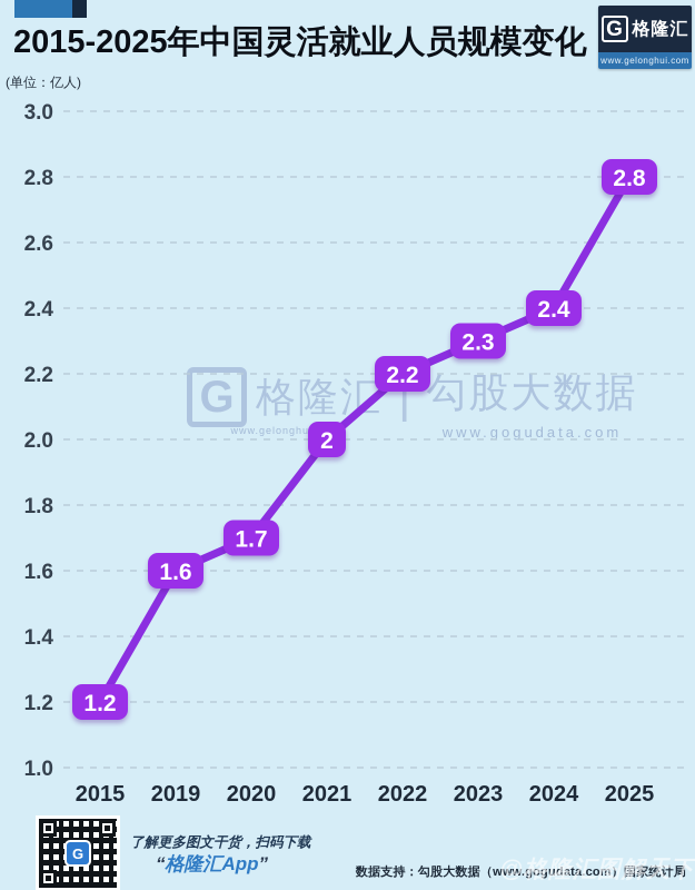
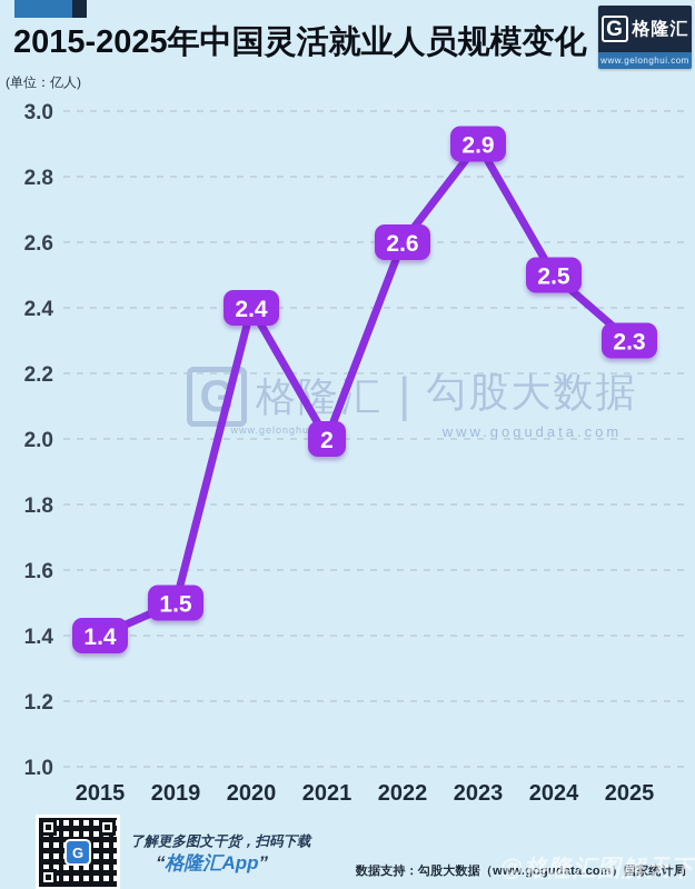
2015: 1.2 -> 1.4
2019: 1.6 -> 1.5
2020: 1.7 -> 2.4
2022: 2.2 -> 2.6
2023: 2.3 -> 2.9
2024: 2.4 -> 2.5
2025: 2.8 -> 2.3
